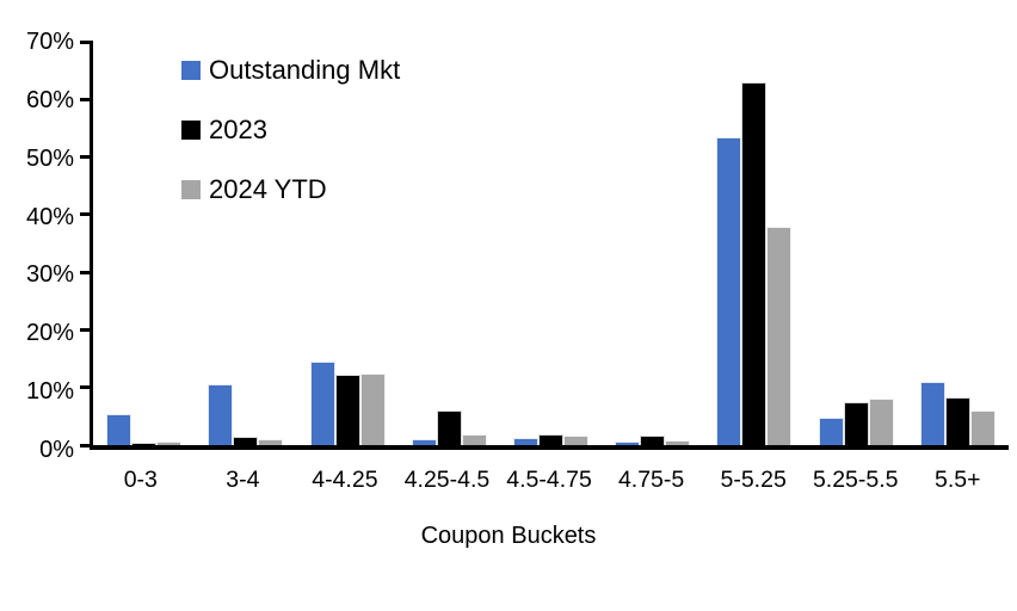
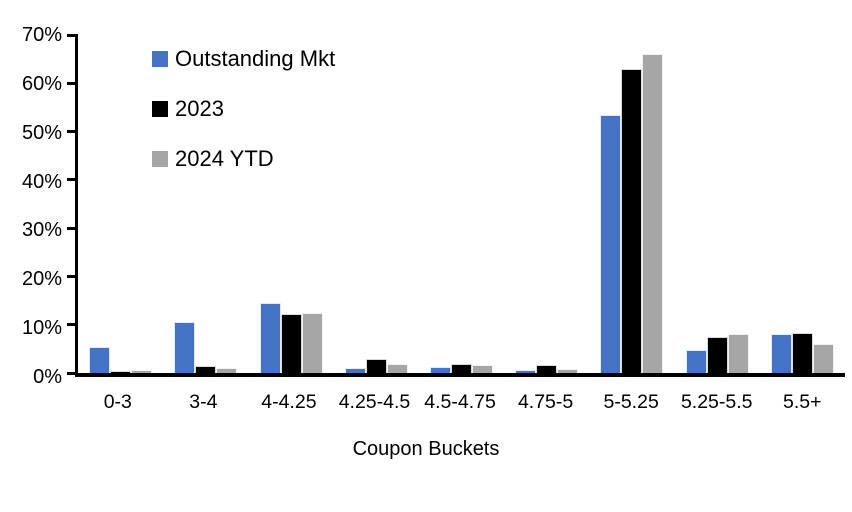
2023/4.25-4.5: 6% -> 3%
2024 YTD/5-5.25: 38% -> 66%
Outstanding Mkt/5.5+: 11% -> 8%
